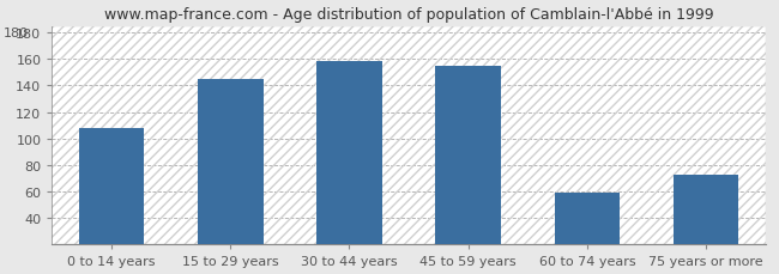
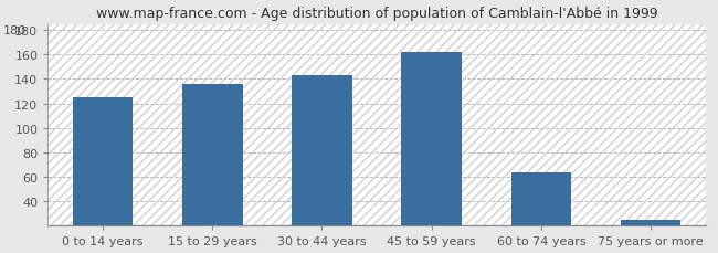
0 to 14 years: 108 -> 125
15 to 29 years: 145 -> 136
30 to 44 years: 158 -> 143
45 to 59 years: 155 -> 162
60 to 74 years: 59 -> 64
75 years or more: 73 -> 25
